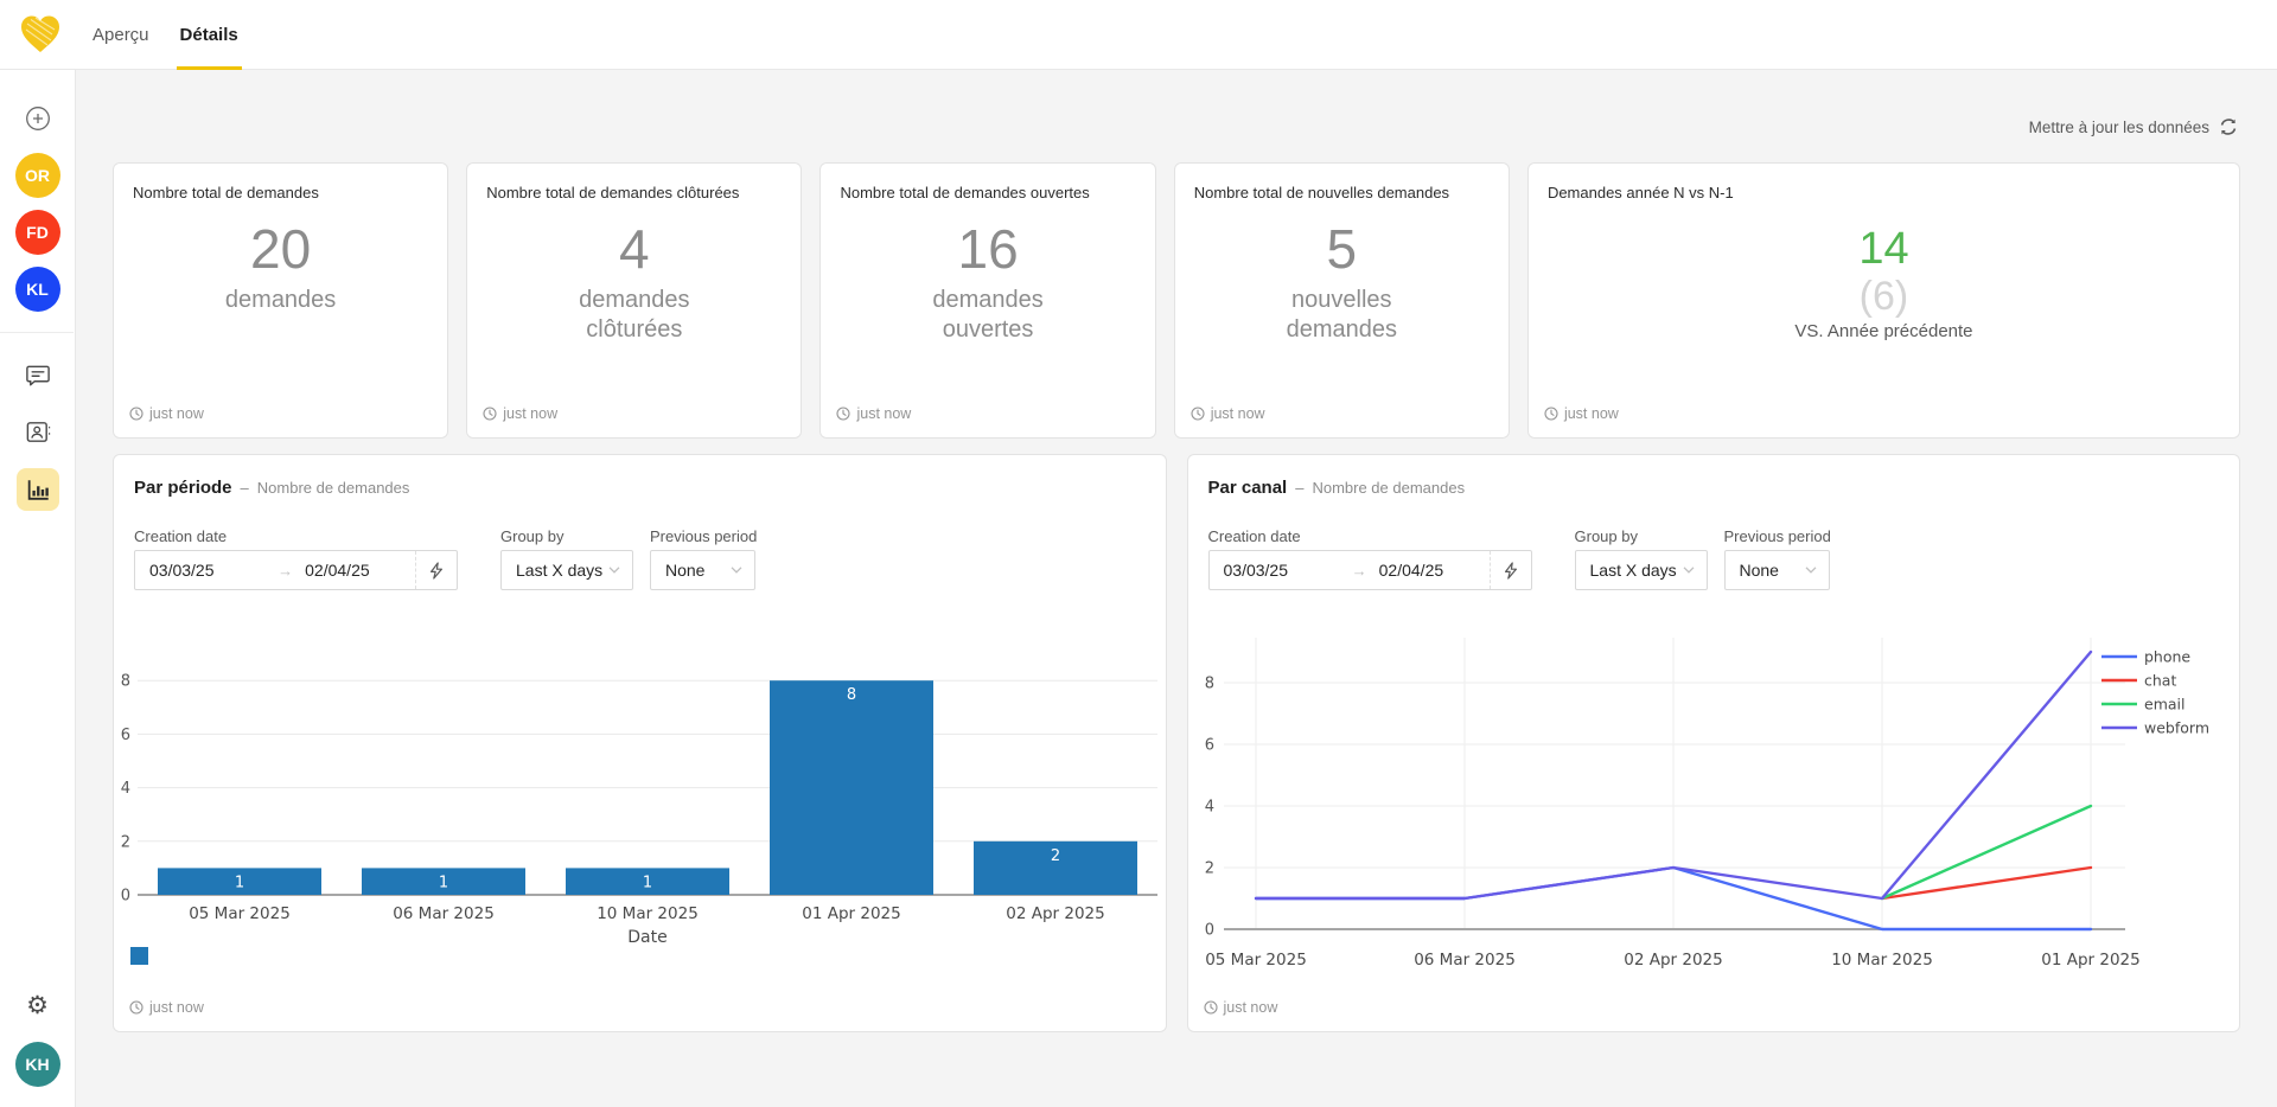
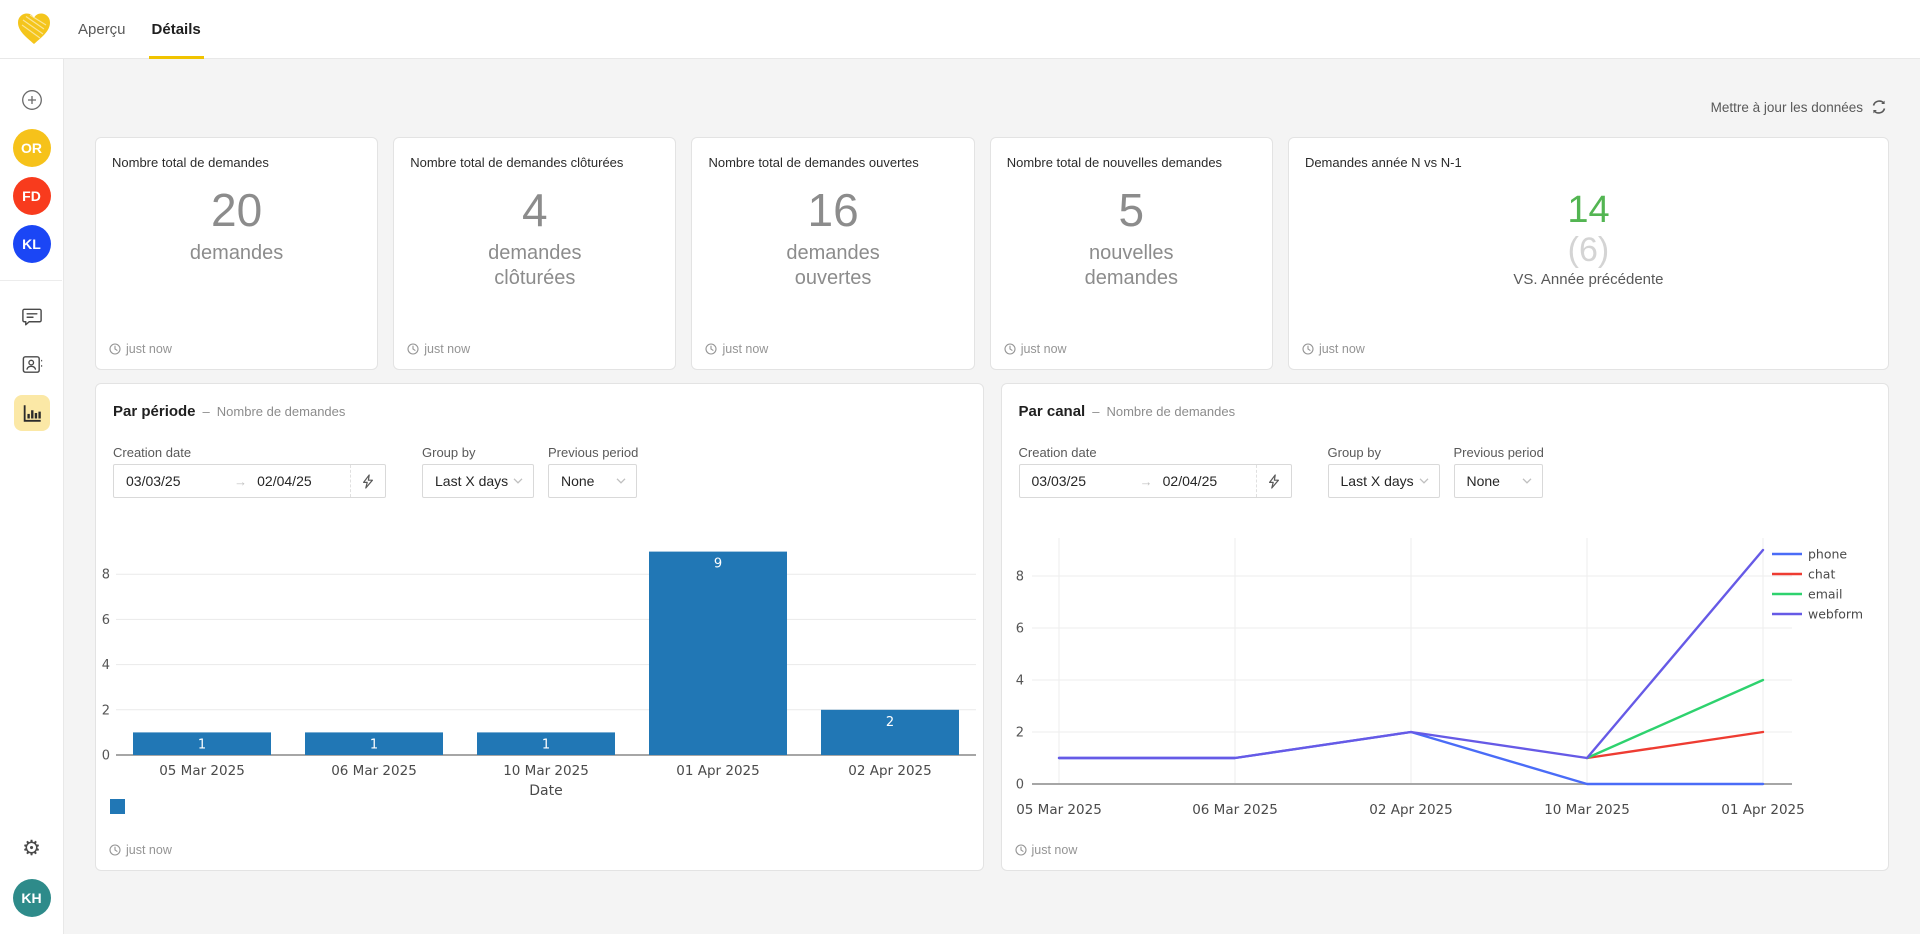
Par période – Nombre de demandes/01 Apr 2025: 8 -> 9
